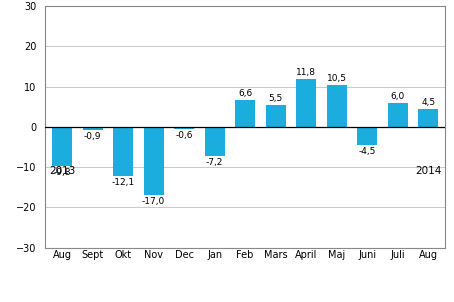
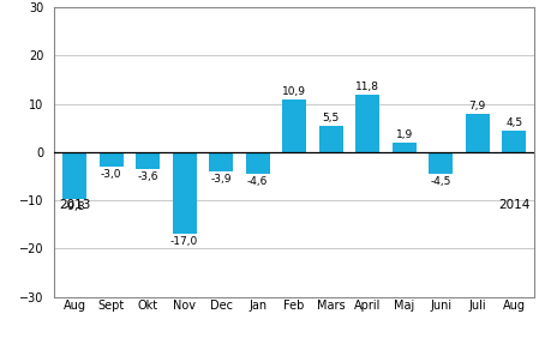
Sept: -0,9 -> -3,0
Okt: -12,1 -> -3,6
Dec: -0,6 -> -3,9
Jan: -7,2 -> -4,6
Feb: 6,6 -> 10,9
Maj: 10,5 -> 1,9
Juli: 6,0 -> 7,9
